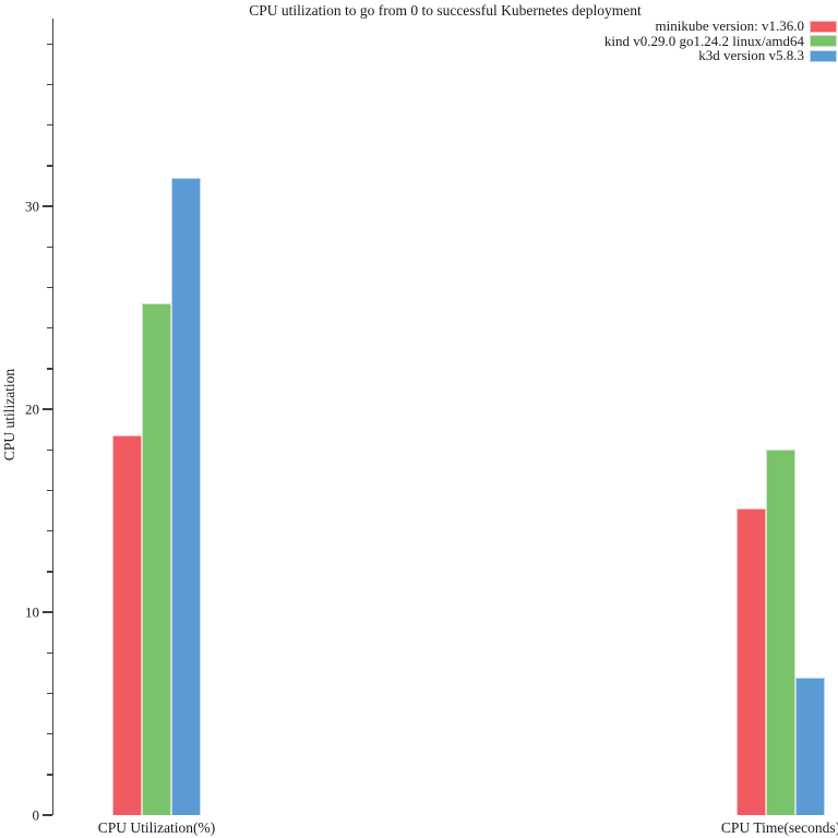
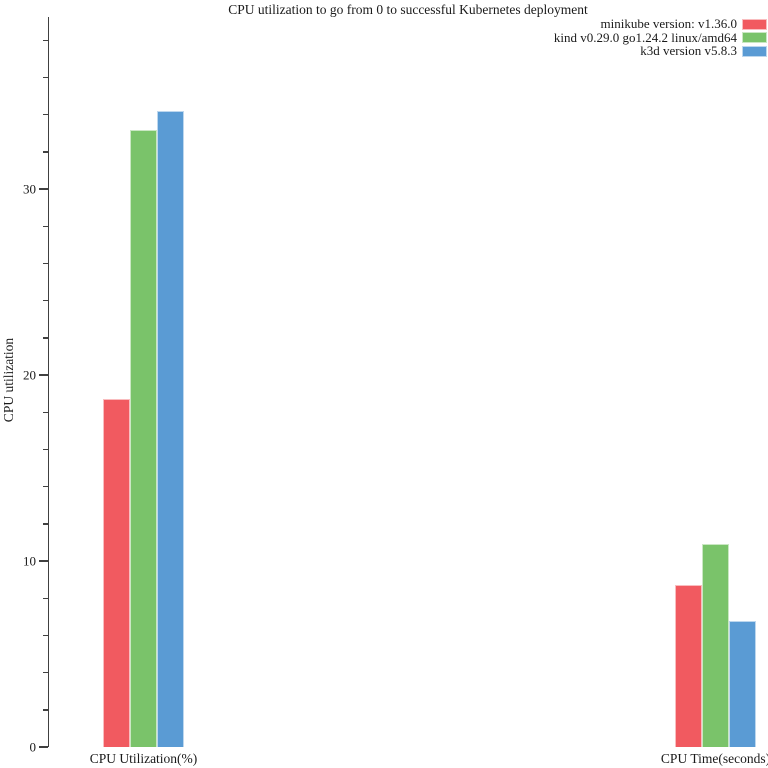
kind v0.29.0 go1.24.2 linux/amd64/CPU Utilization(%): 25.2 -> 33.2
k3d version v5.8.3/CPU Utilization(%): 31.4 -> 34.2
minikube version: v1.36.0/CPU Time(seconds): 15.1 -> 8.7
kind v0.29.0 go1.24.2 linux/amd64/CPU Time(seconds): 18.0 -> 10.9
